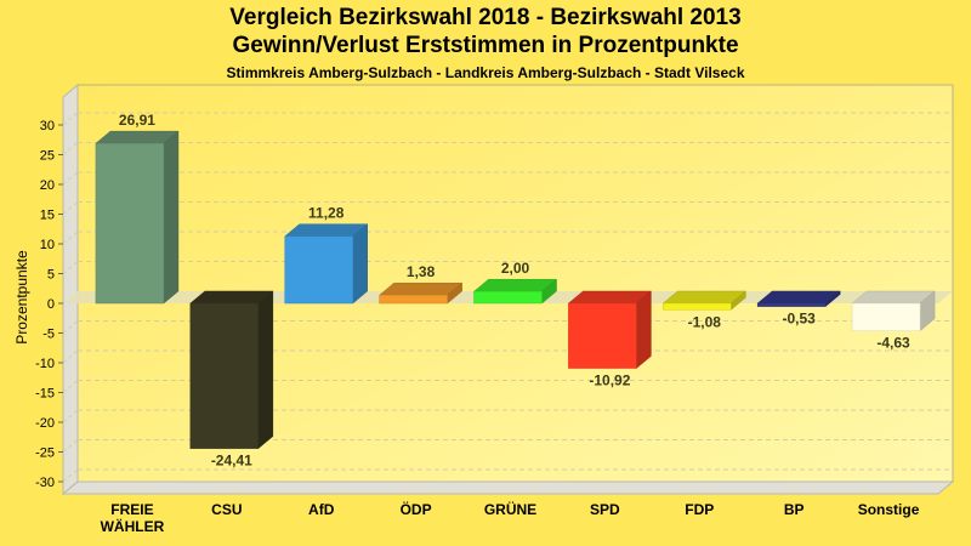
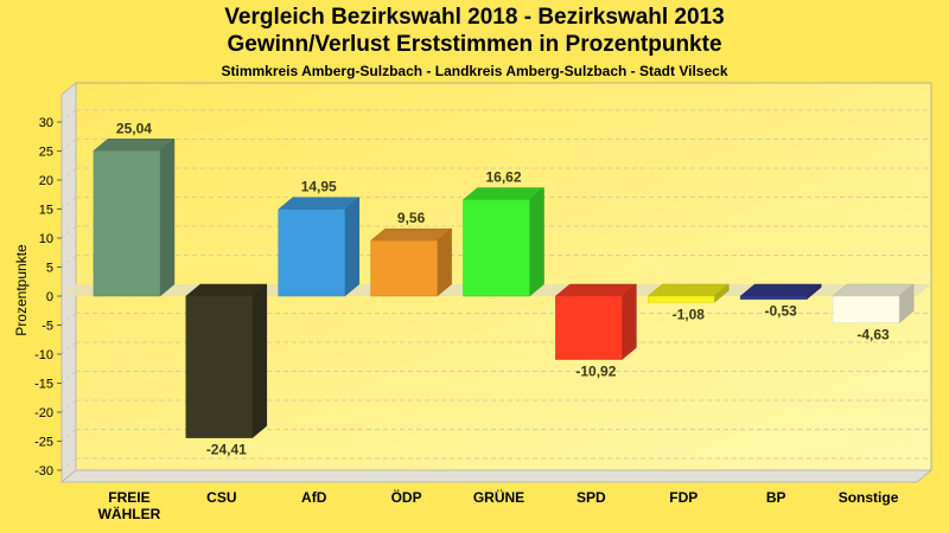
FREIE WÄHLER: 26,91 -> 25,04
AfD: 11,28 -> 14,95
ÖDP: 1,38 -> 9,56
GRÜNE: 2,00 -> 16,62
